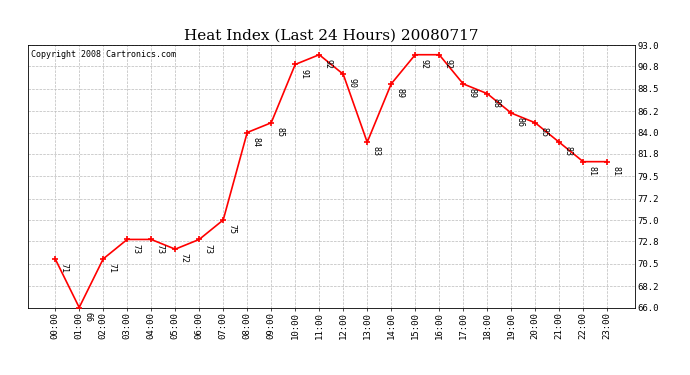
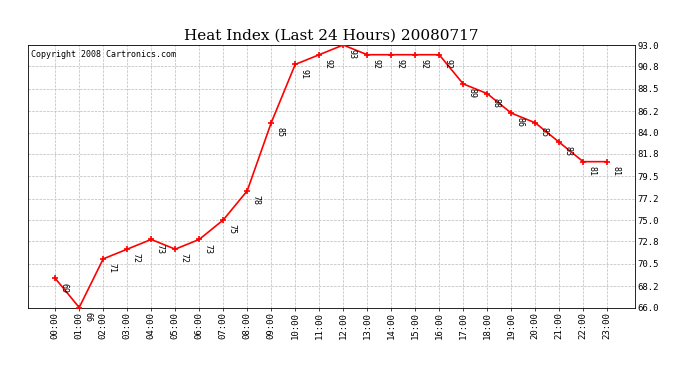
00:00: 71 -> 69
03:00: 73 -> 72
08:00: 84 -> 78
12:00: 90 -> 93
13:00: 83 -> 92
14:00: 89 -> 92
